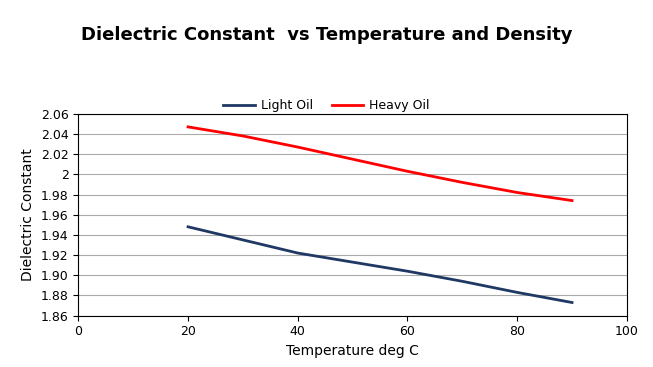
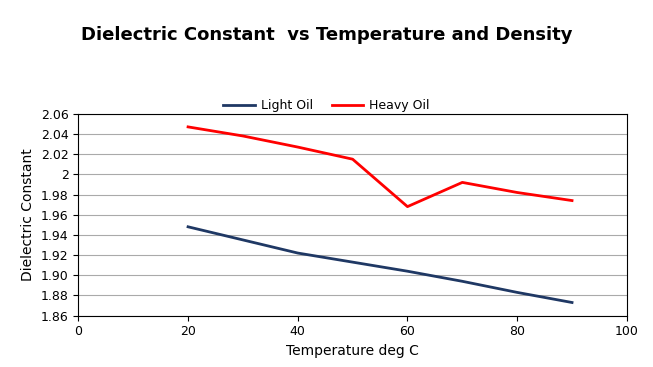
Heavy Oil/60: 2.003 -> 1.968
